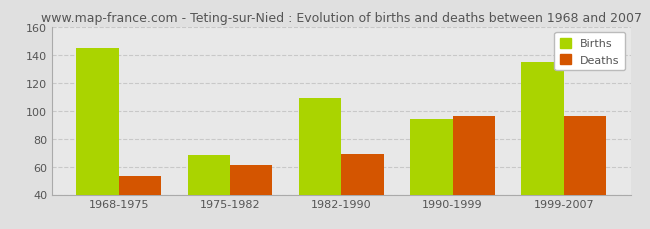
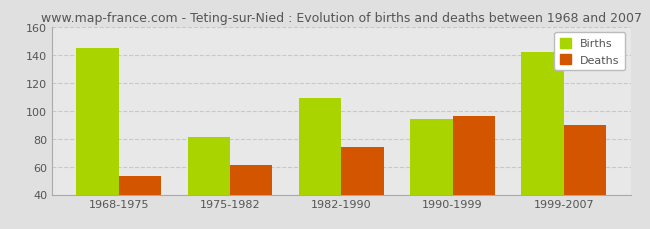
Births/1975-1982: 68 -> 81
Deaths/1982-1990: 69 -> 74
Births/1999-2007: 135 -> 142
Deaths/1999-2007: 96 -> 90
